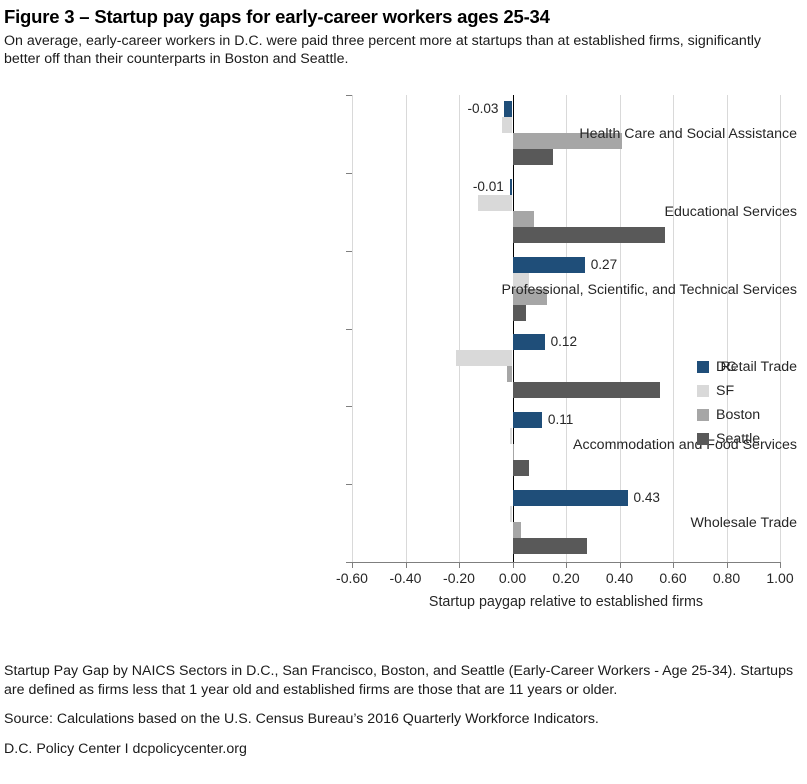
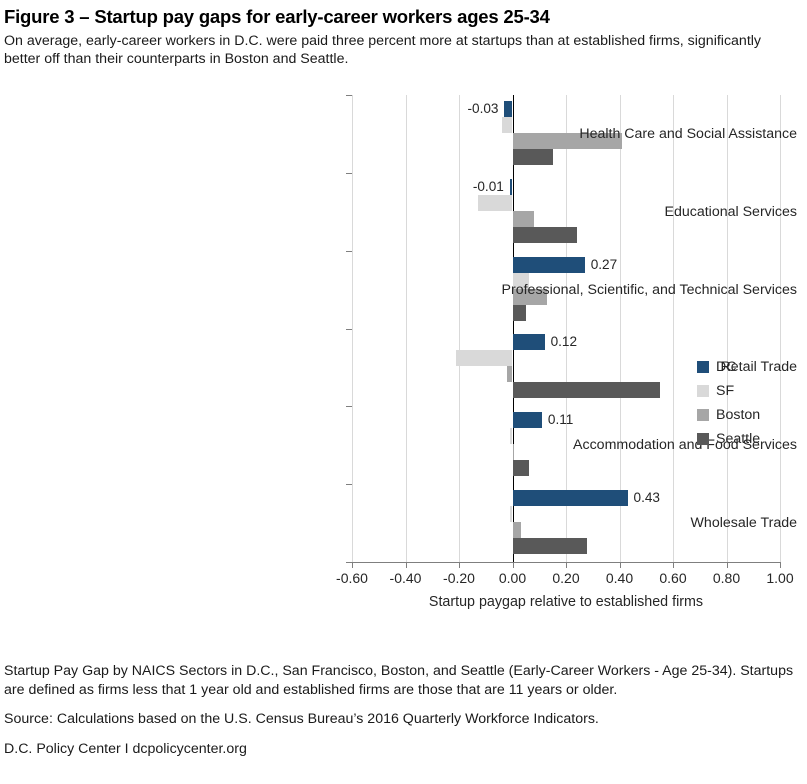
Seattle/Educational Services: 0.57 -> 0.24
